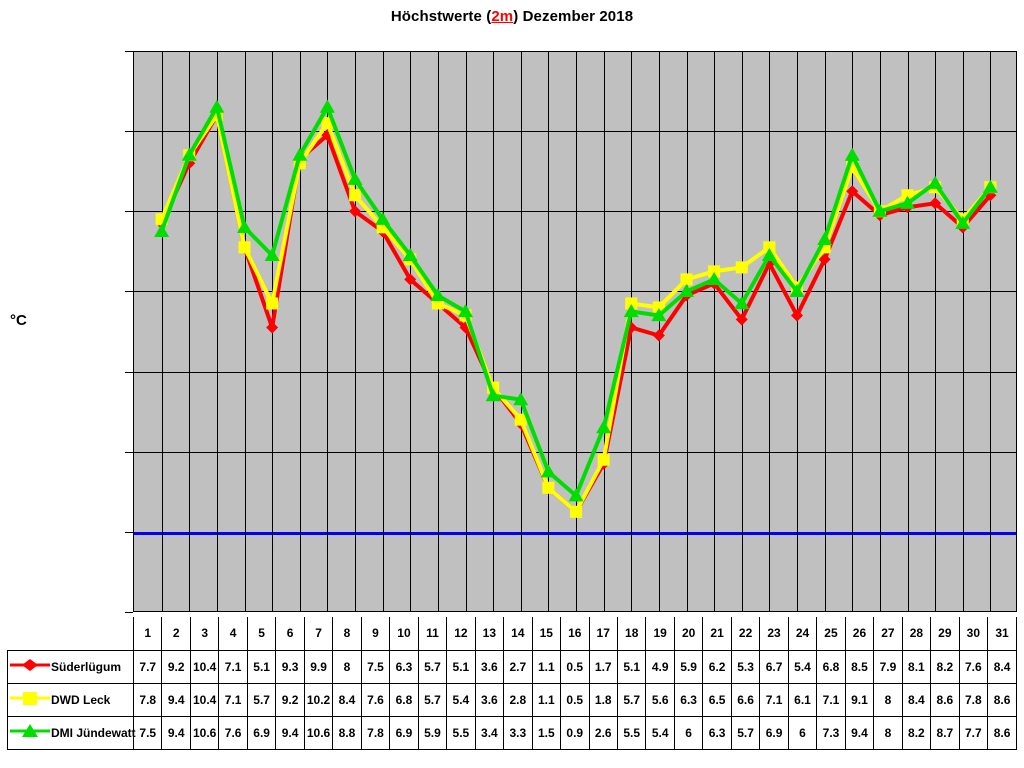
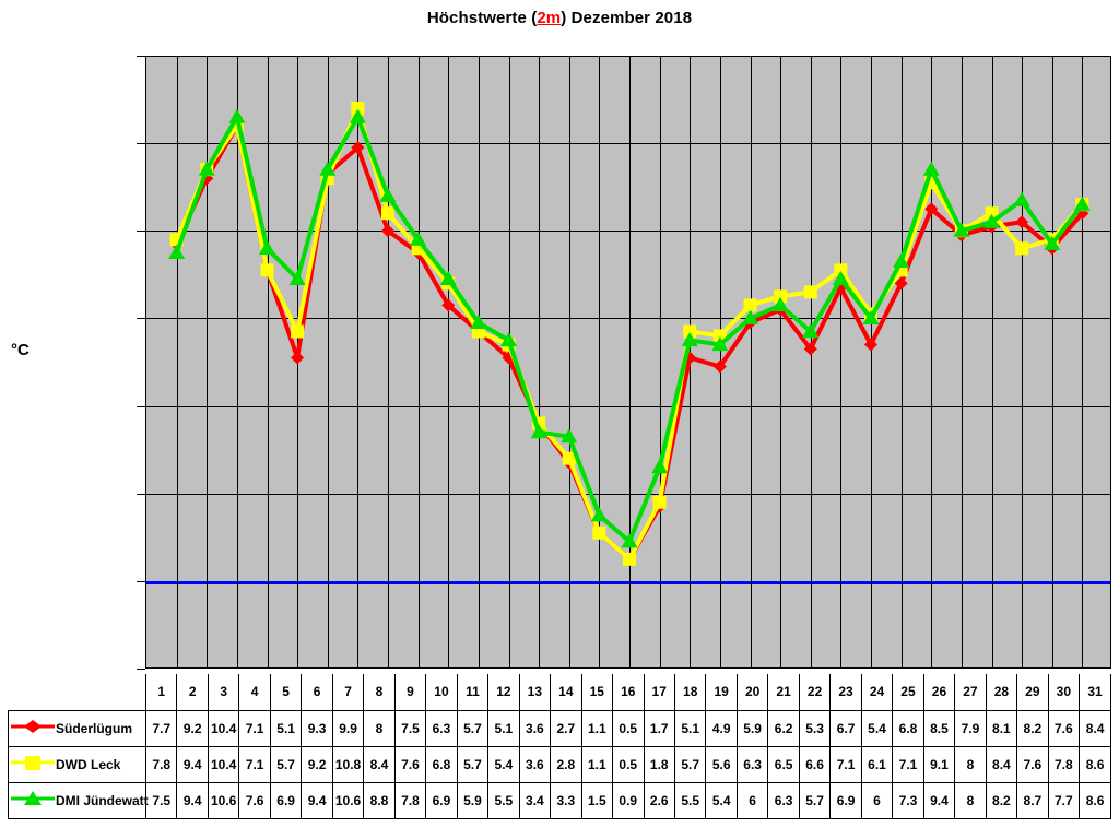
DWD Leck/7: 10.2 -> 10.8
DWD Leck/29: 8.6 -> 7.6
